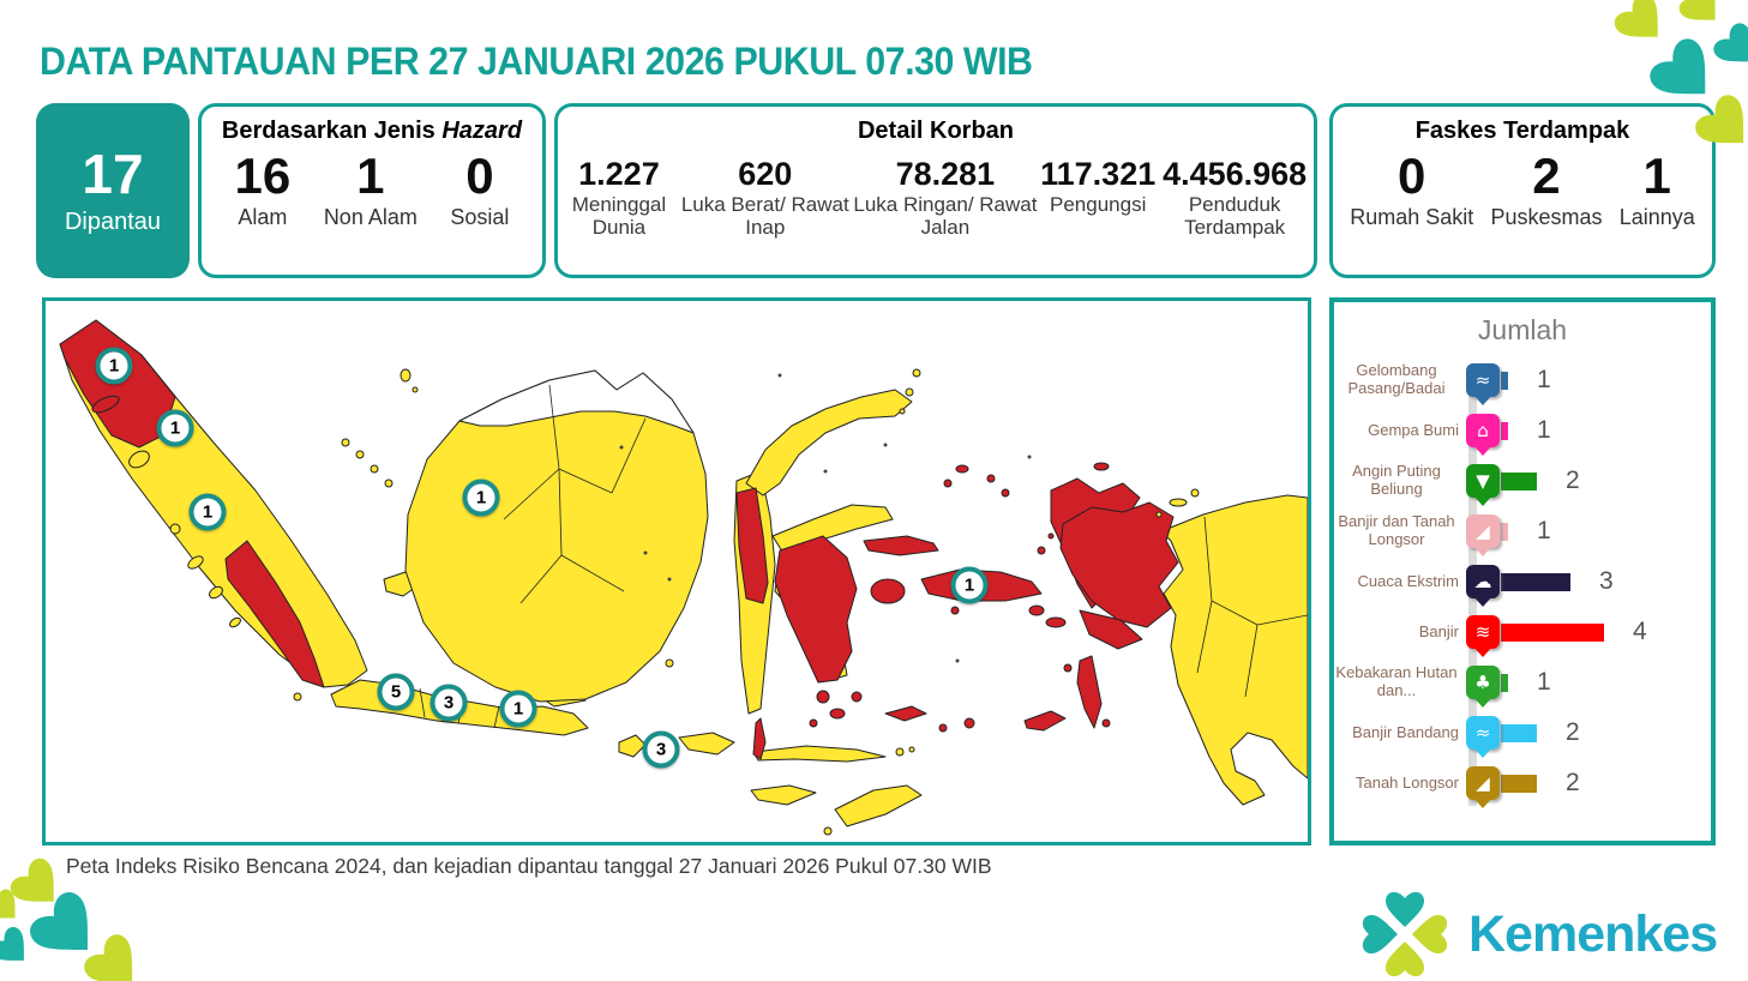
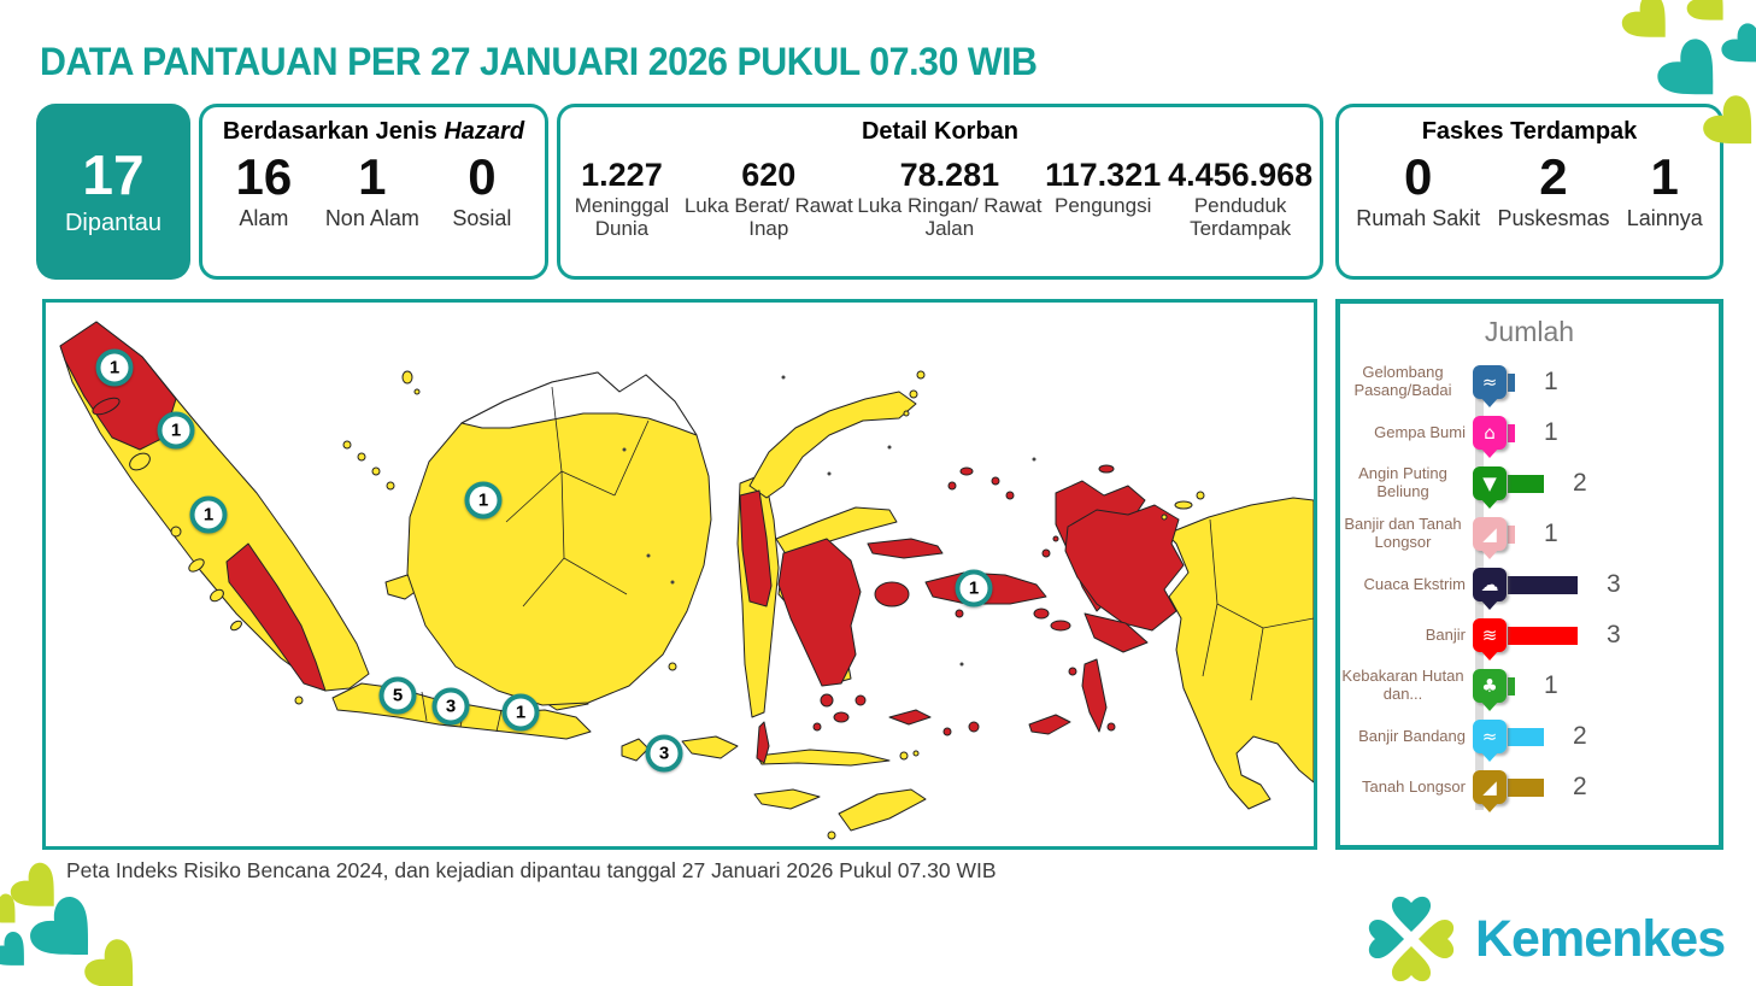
Banjir: 4 -> 3
